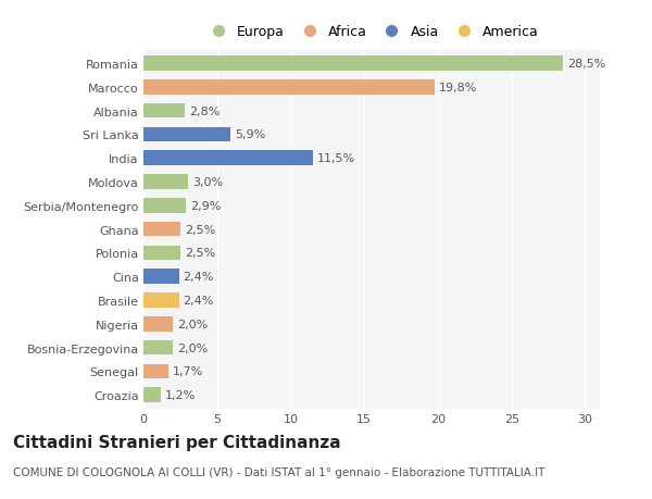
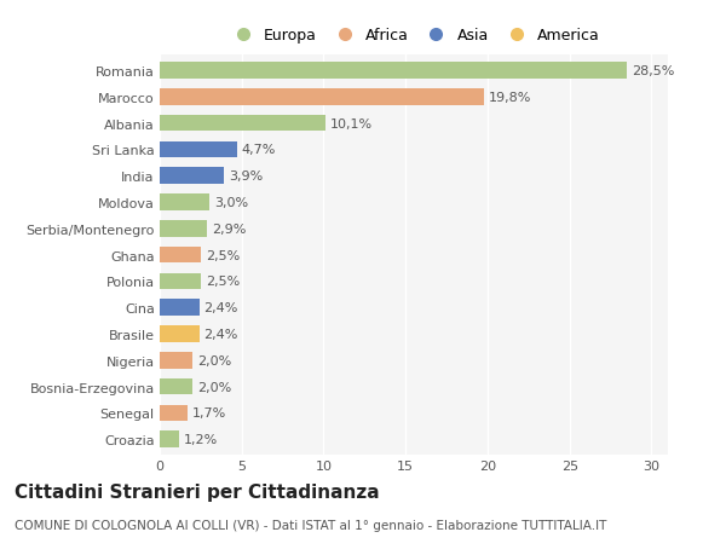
Albania: 2,8% -> 10,1%
Sri Lanka: 5,9% -> 4,7%
India: 11,5% -> 3,9%
